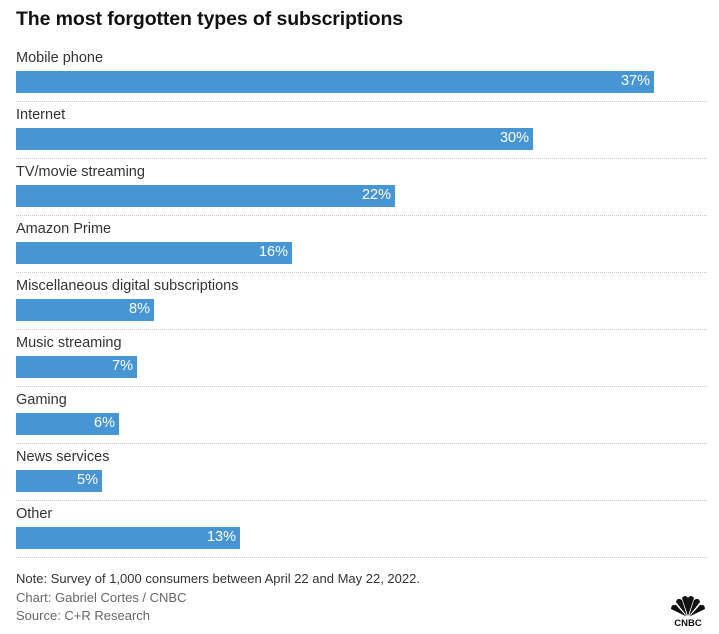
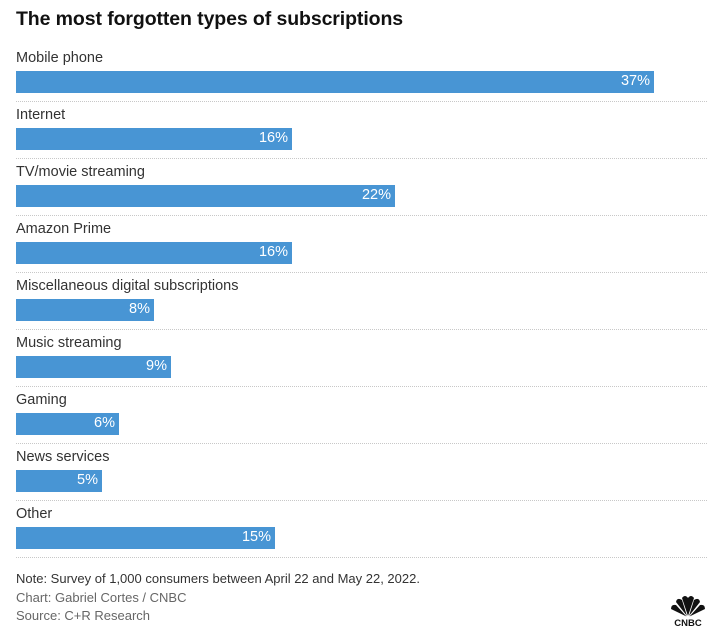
Internet: 30% -> 16%
Music streaming: 7% -> 9%
Other: 13% -> 15%
